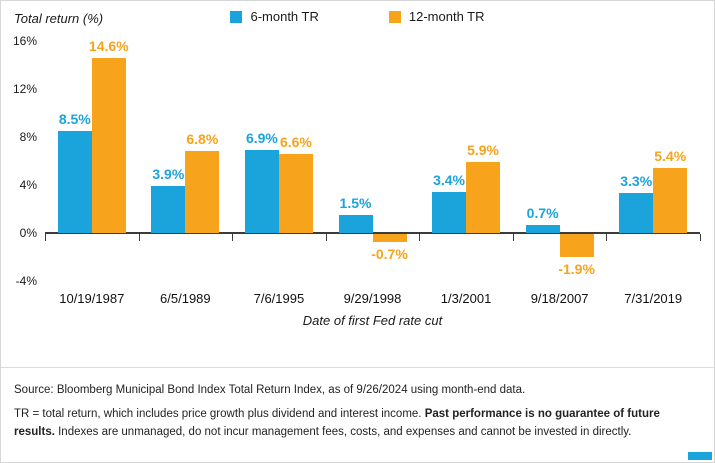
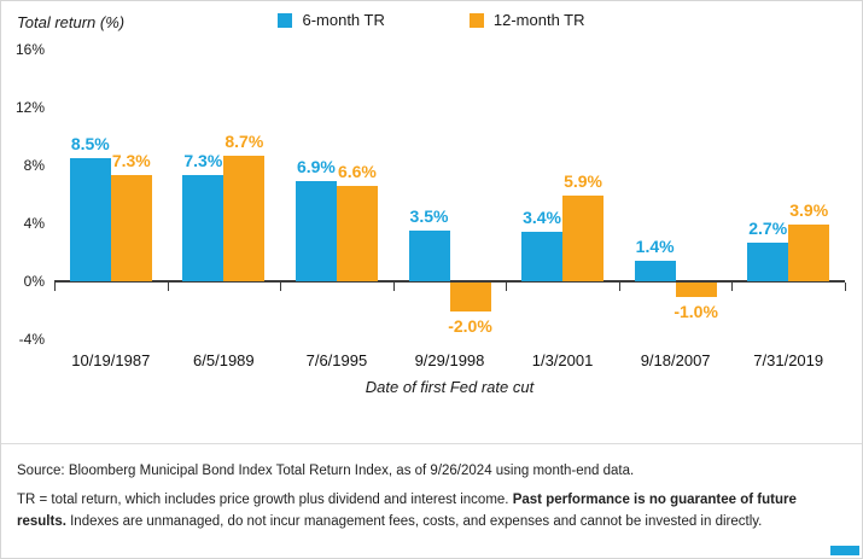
12-month TR/10/19/1987: 14.6% -> 7.3%
6-month TR/6/5/1989: 3.9% -> 7.3%
12-month TR/6/5/1989: 6.8% -> 8.7%
6-month TR/9/29/1998: 1.5% -> 3.5%
12-month TR/9/29/1998: -0.7% -> -2.0%
6-month TR/9/18/2007: 0.7% -> 1.4%
12-month TR/9/18/2007: -1.9% -> -1.0%
6-month TR/7/31/2019: 3.3% -> 2.7%
12-month TR/7/31/2019: 5.4% -> 3.9%
